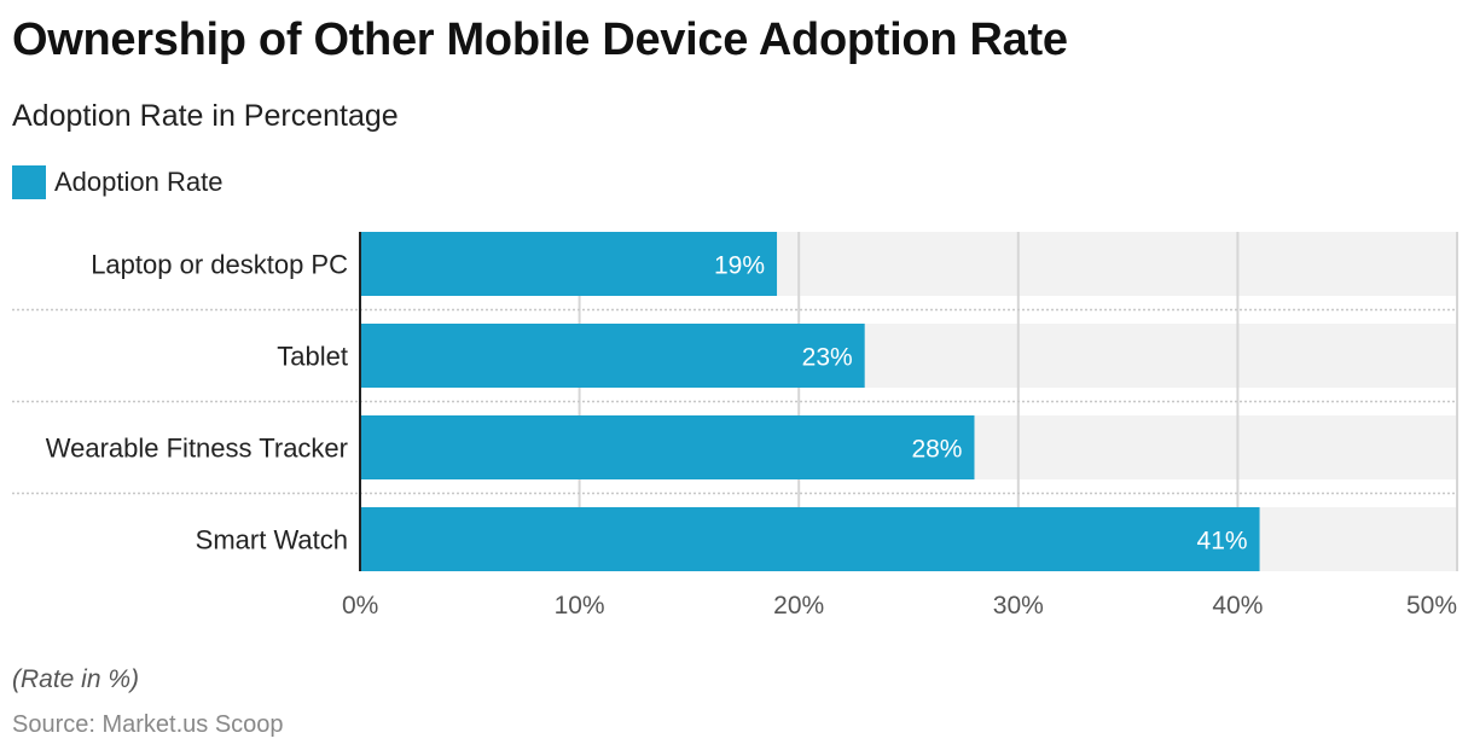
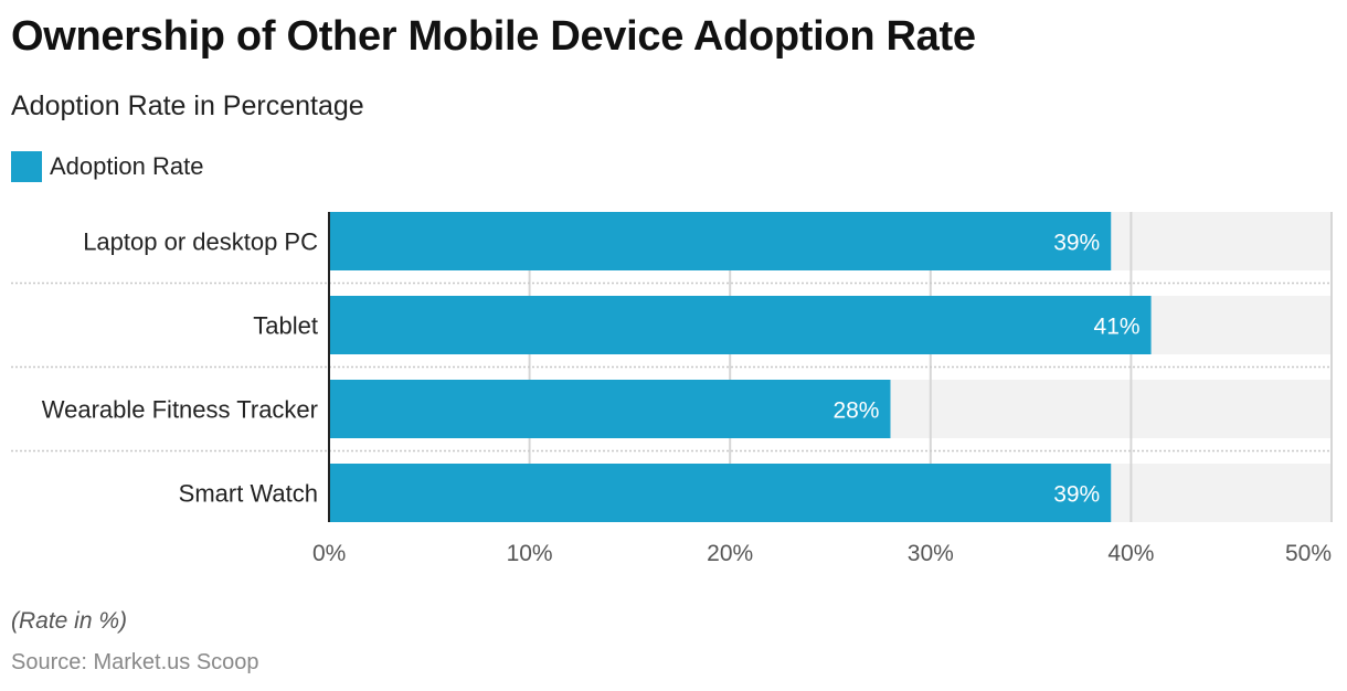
Laptop or desktop PC: 19% -> 39%
Tablet: 23% -> 41%
Smart Watch: 41% -> 39%
